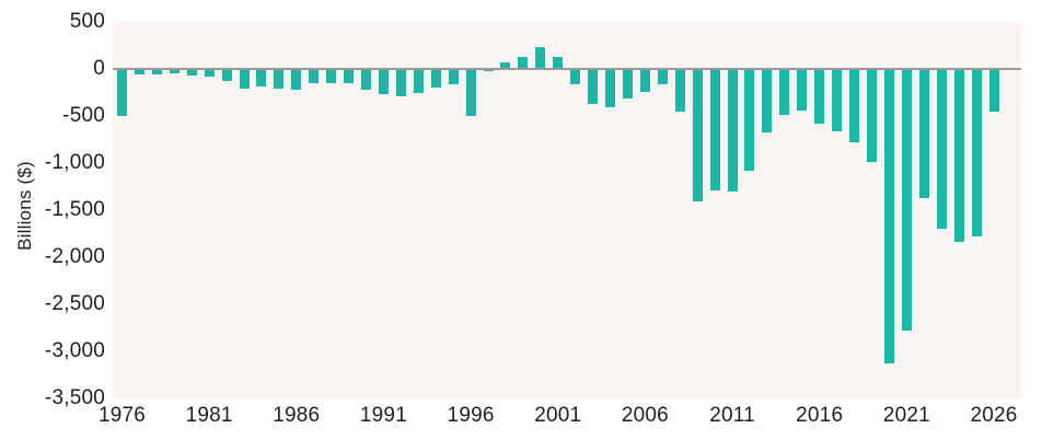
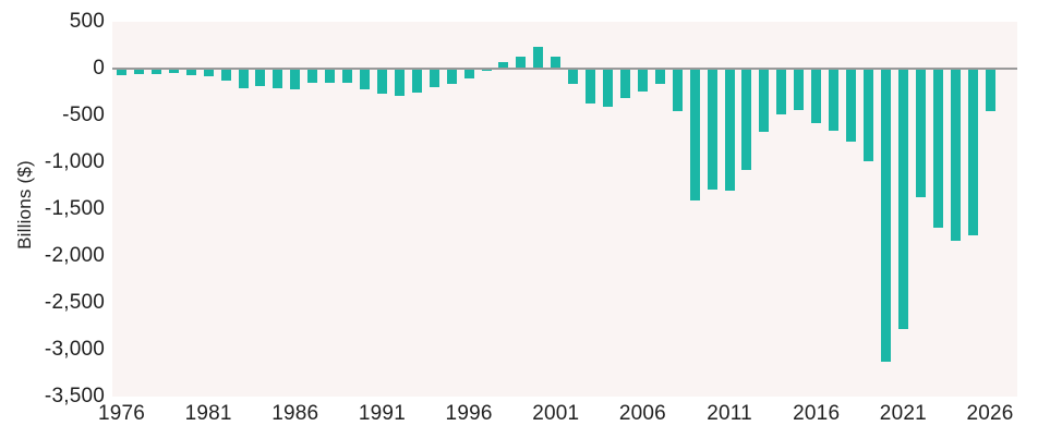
1976: -500 -> -100
1996: -500 -> -100
